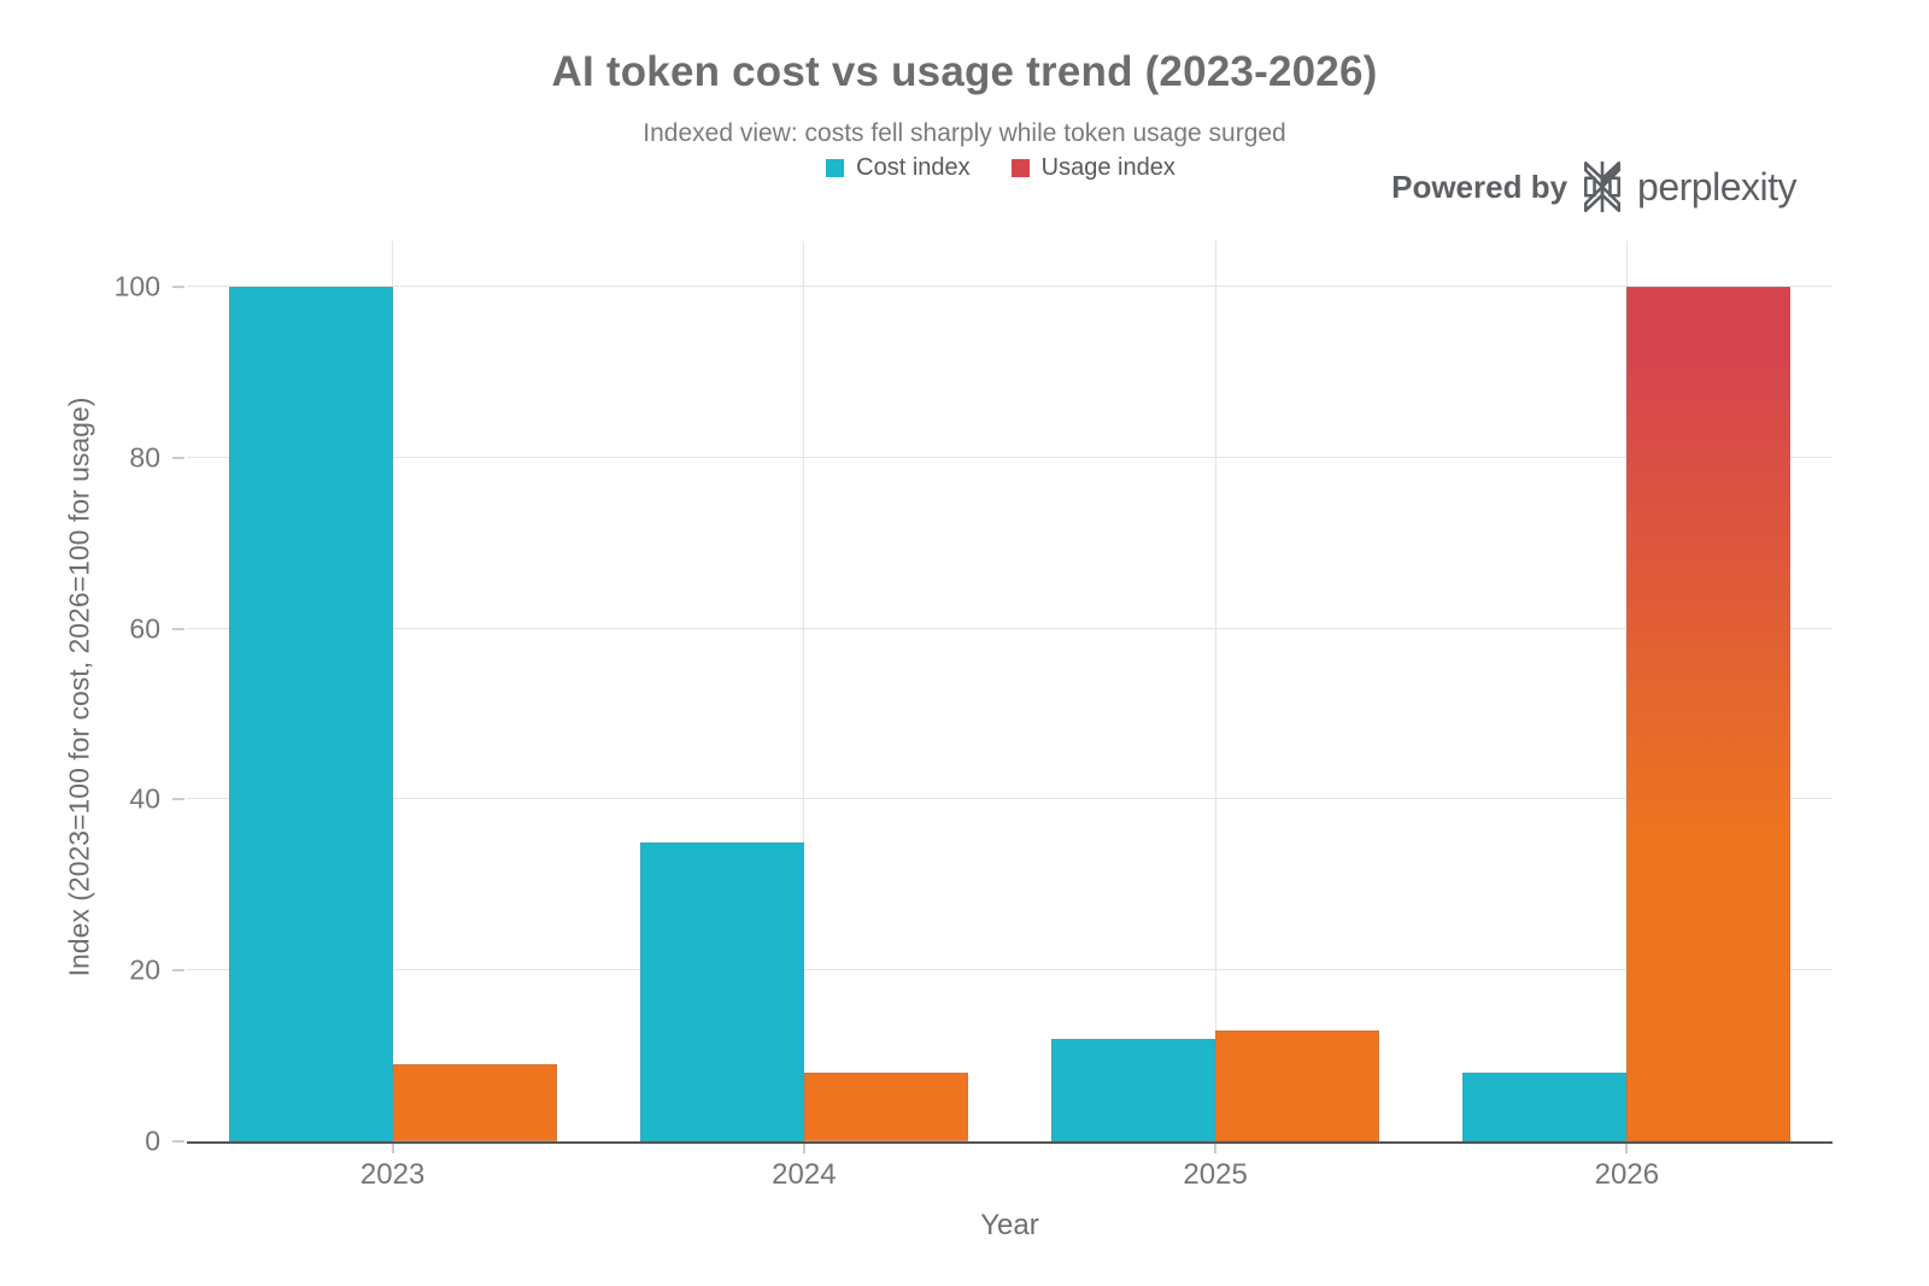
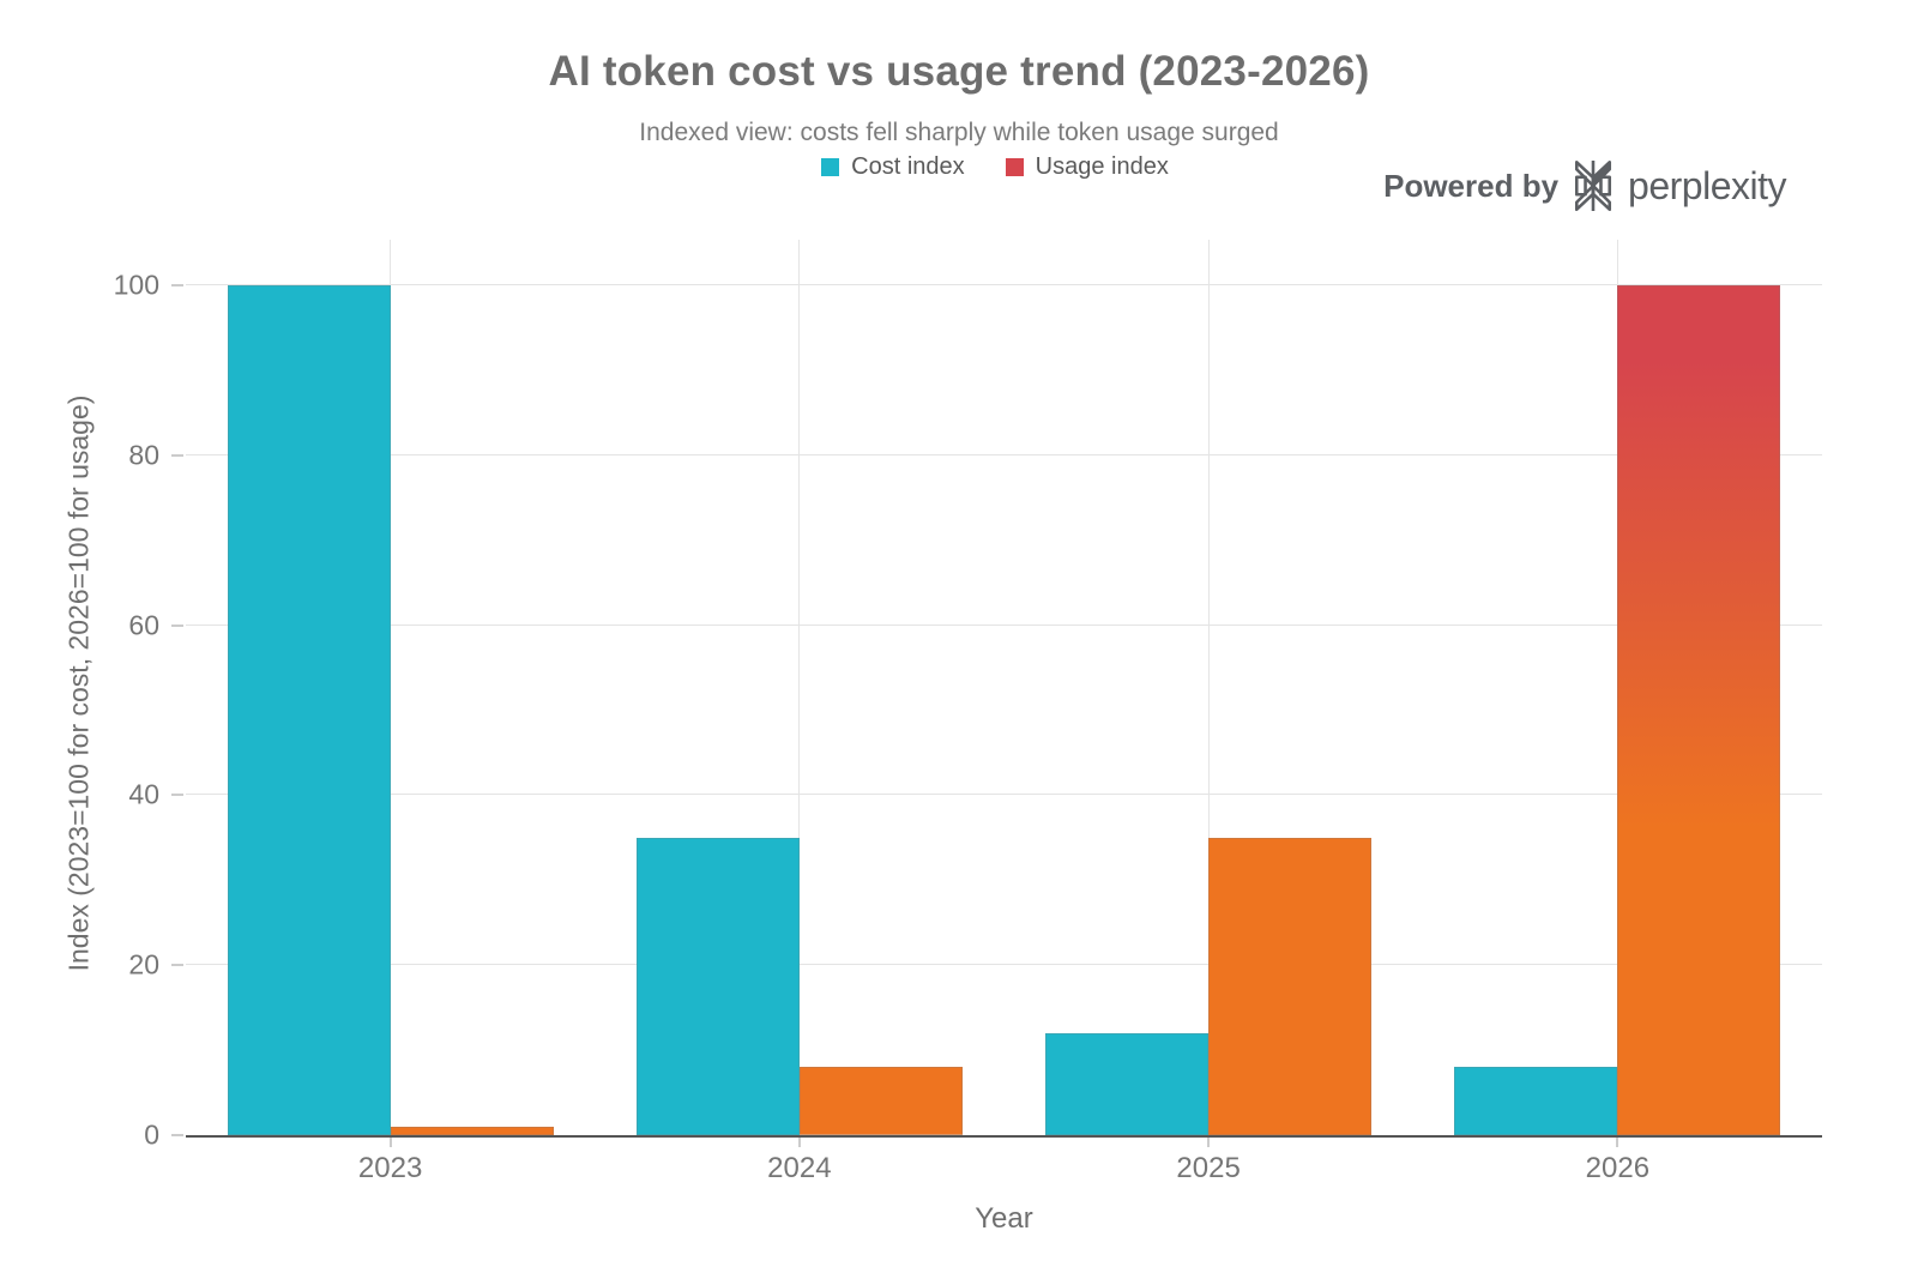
Usage index/2023: 9 -> 1
Usage index/2025: 13 -> 35
